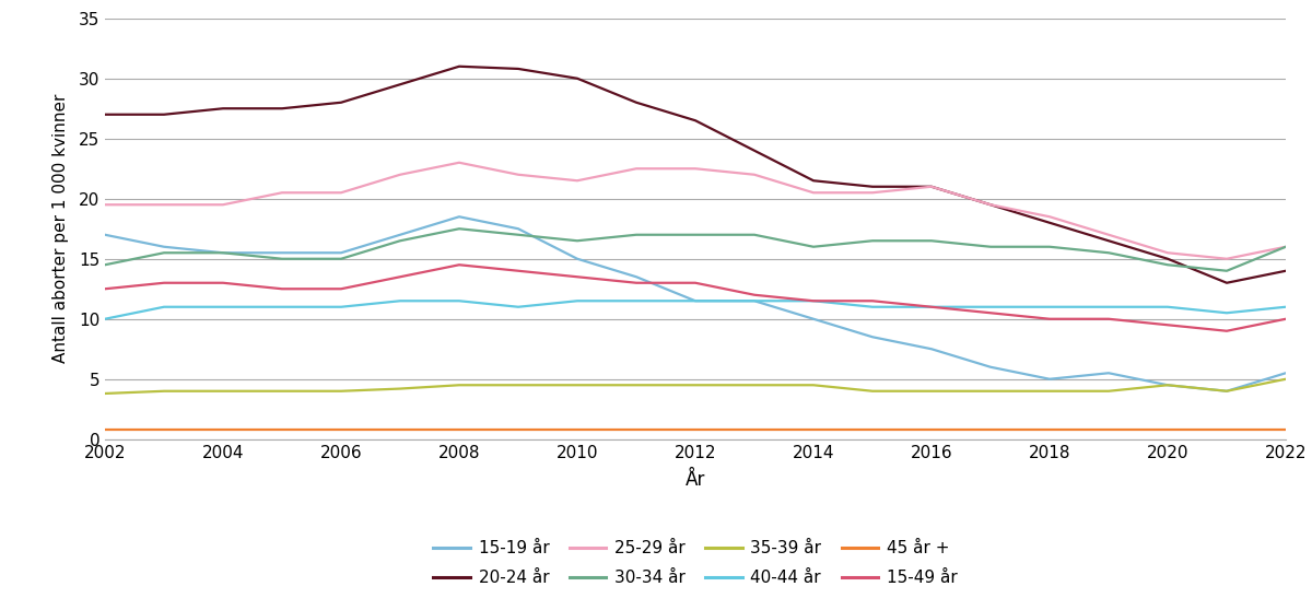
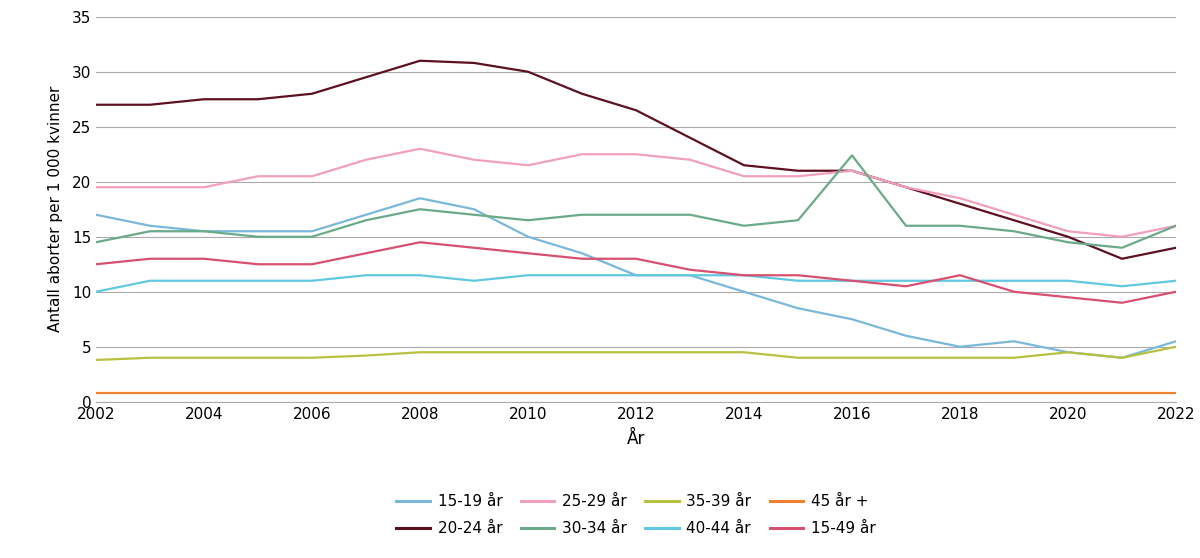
30-34 år/2016: 16.5 -> 22.4
15-49 år/2018: 10.0 -> 11.5
